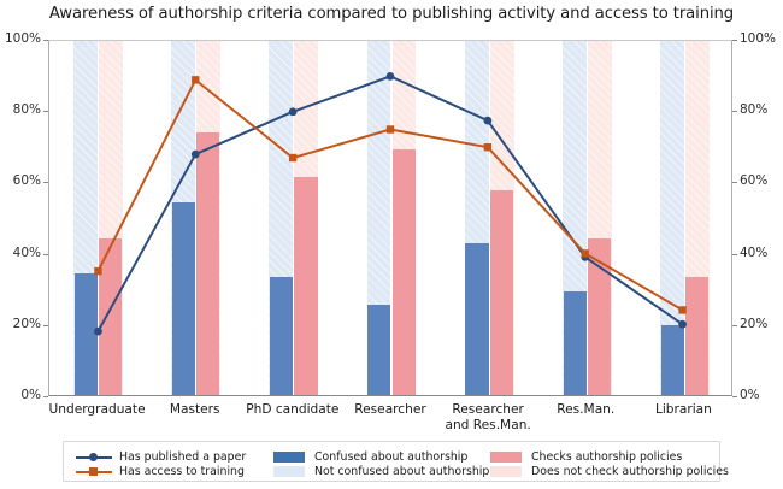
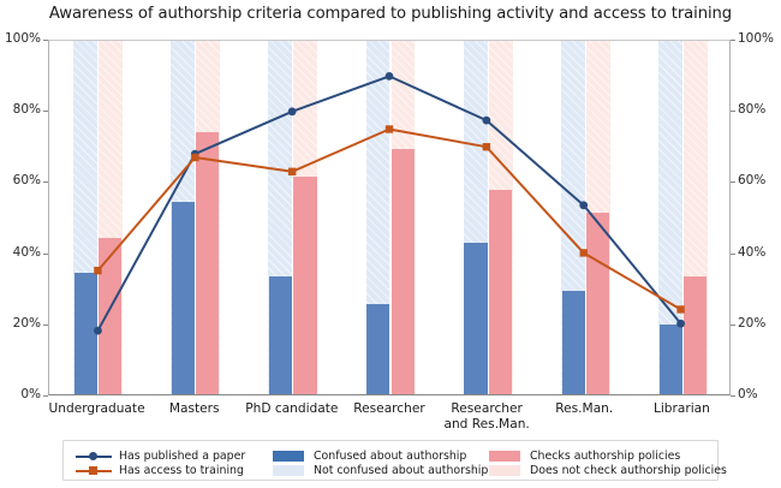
Has access to training/Masters: 89% -> 67%
Has access to training/PhD candidate: 67% -> 63%
Checks authorship policies/Res.Man.: 44% -> 51%
Has published a paper/Res.Man.: 39% -> 54%
